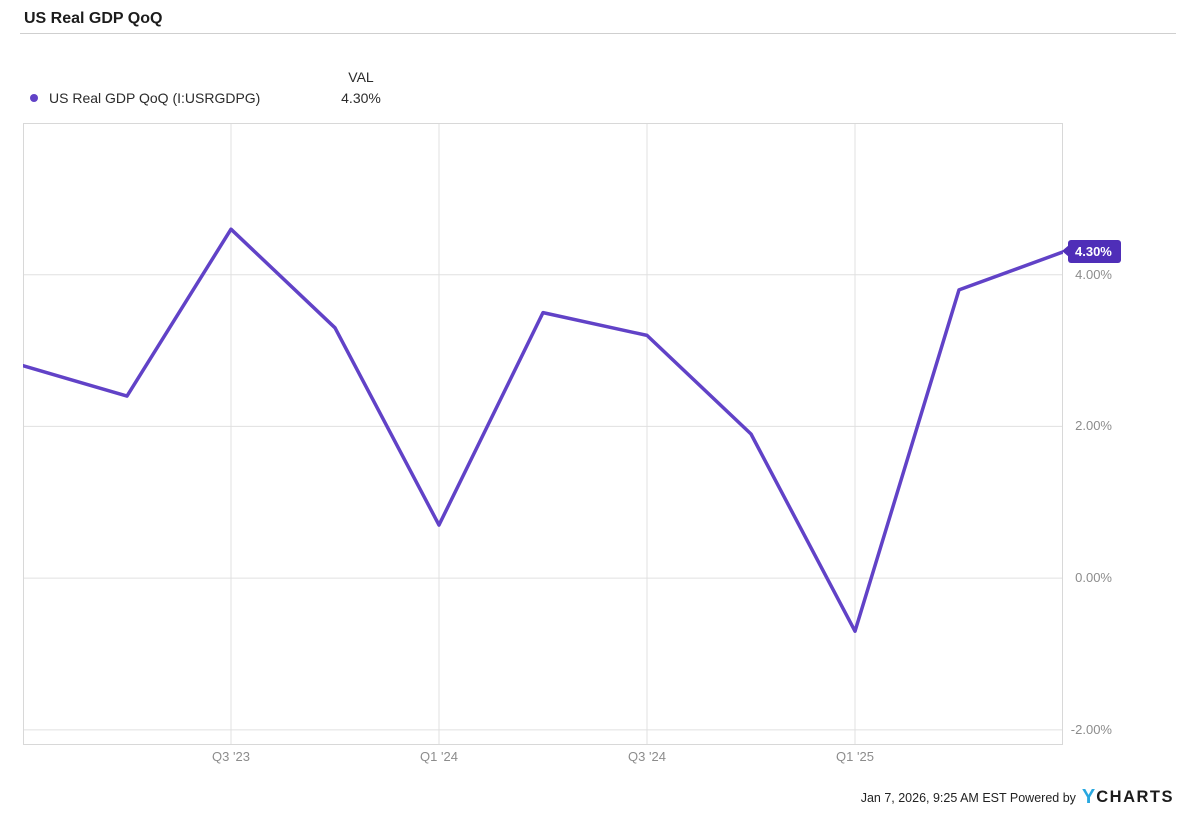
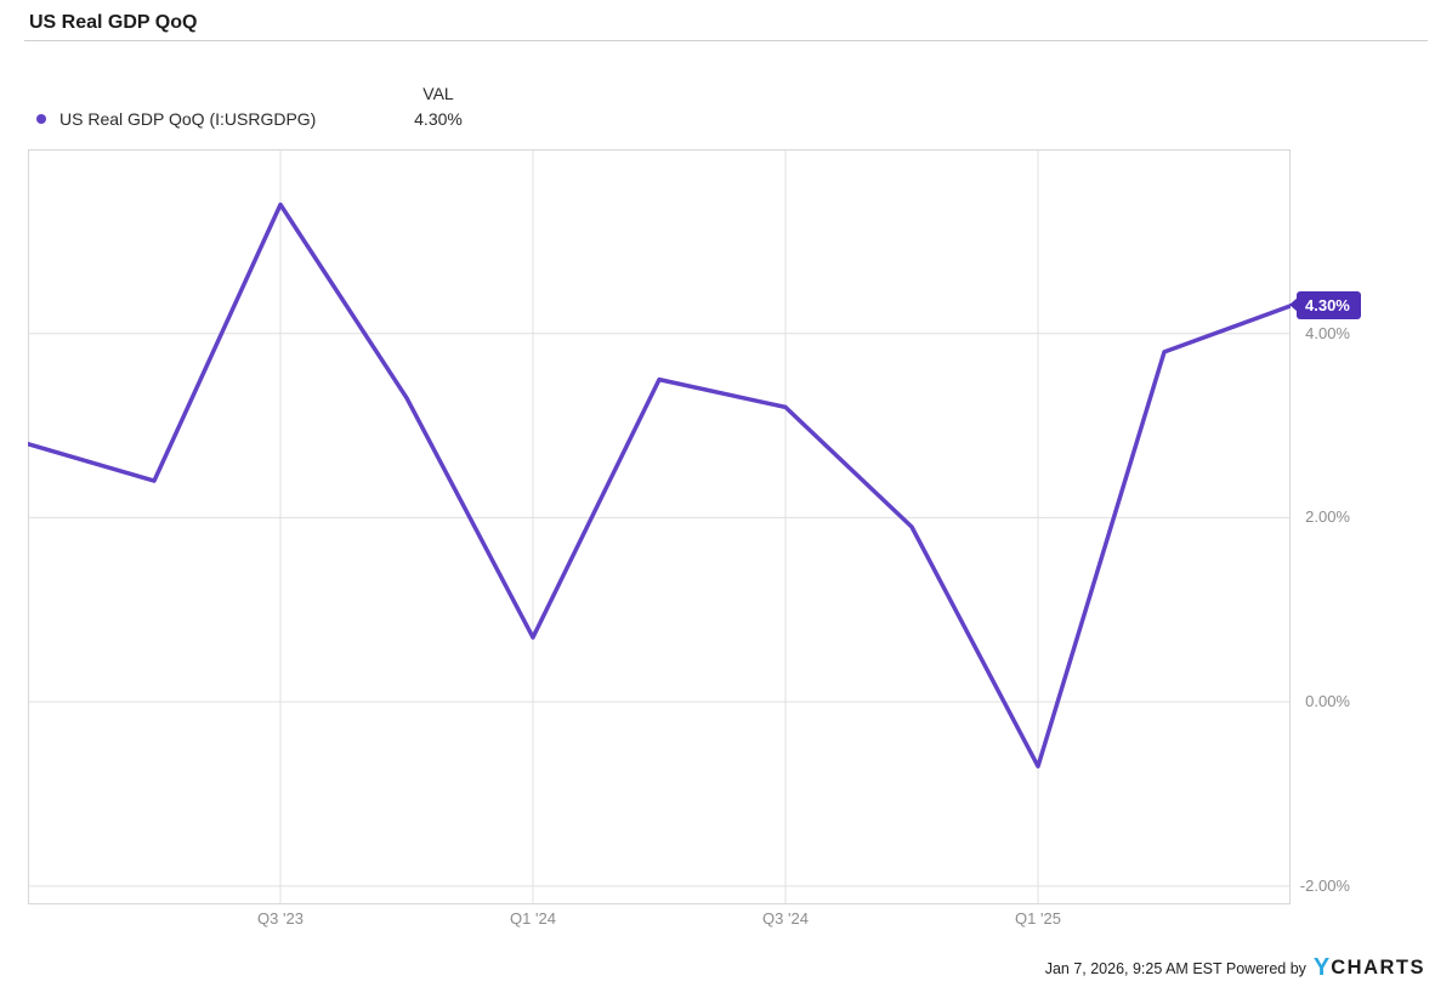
Q3 '23: 4.6% -> 5.4%
